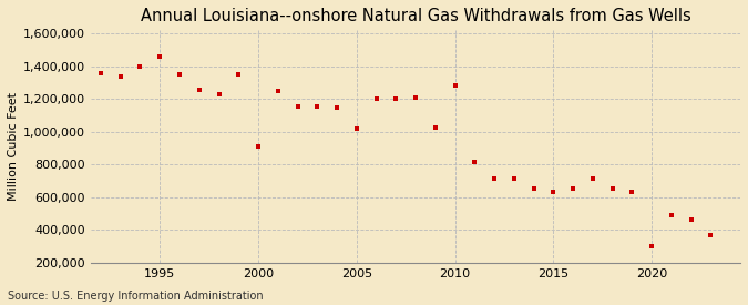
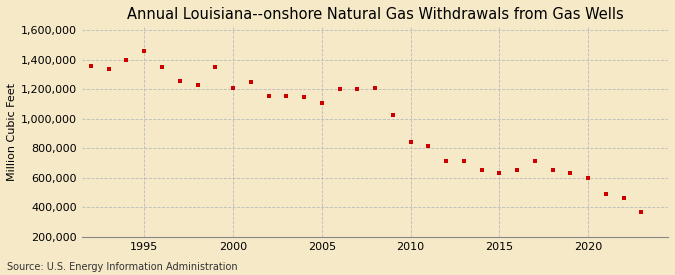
2000: 910,000 -> 1,210,000
2005: 1,020,000 -> 1,100,000
2010: 1,280,000 -> 840,000
2020: 300,000 -> 600,000
